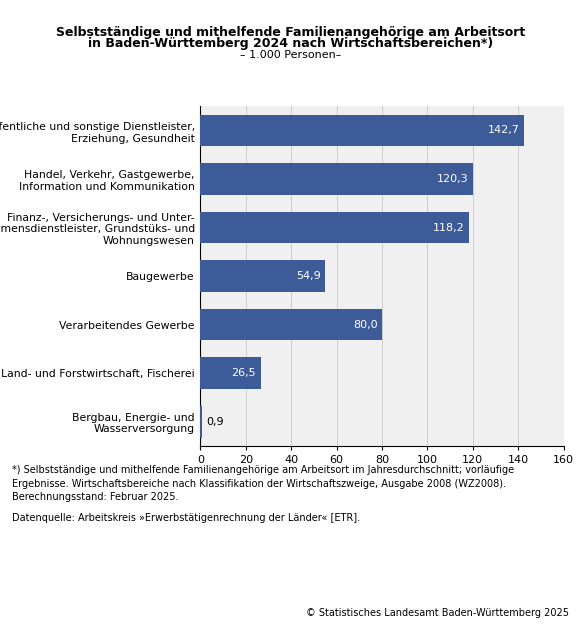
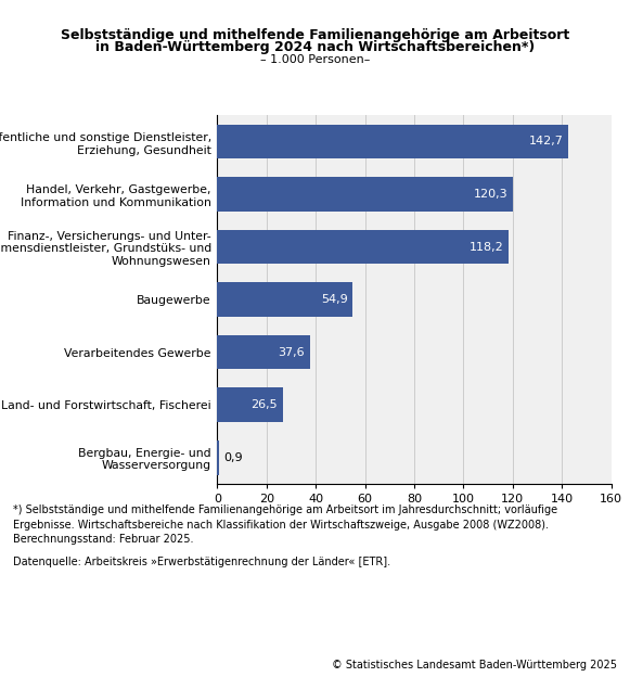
Verarbeitendes Gewerbe: 80,0 -> 37,6
